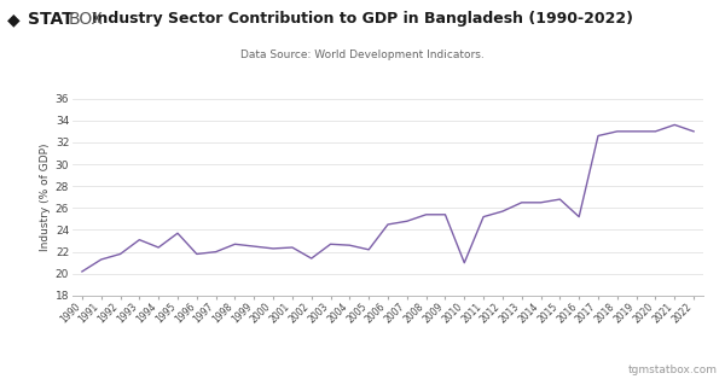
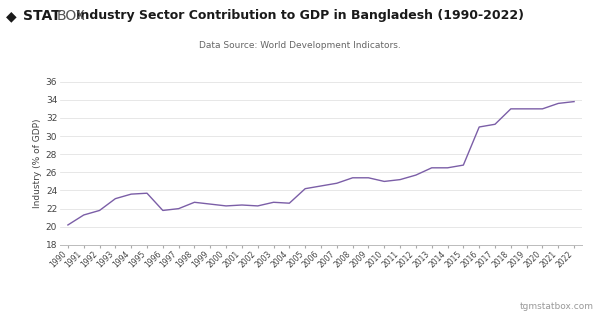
1994: 22.4 -> 23.6
2002: 21.4 -> 22.3
2005: 22.2 -> 24.2
2010: 21.0 -> 25.0
2016: 25.2 -> 31.0
2017: 32.6 -> 31.3
2022: 33.0 -> 33.8
